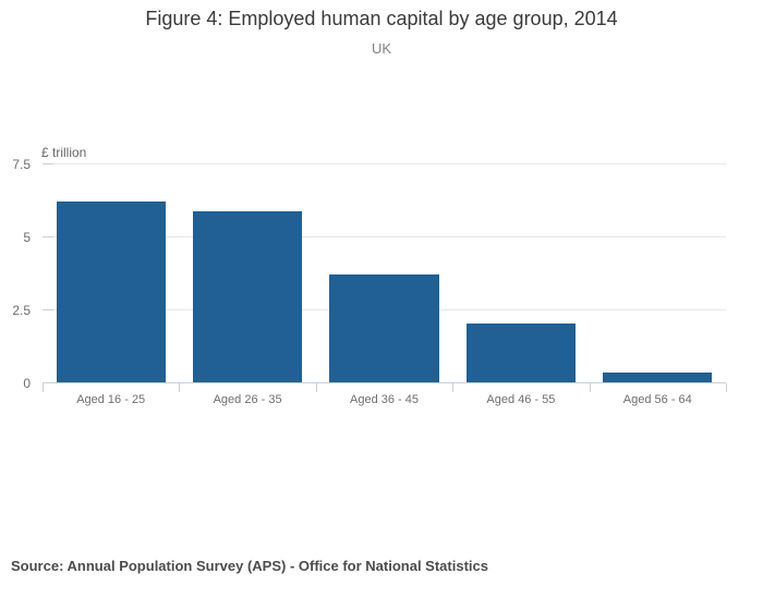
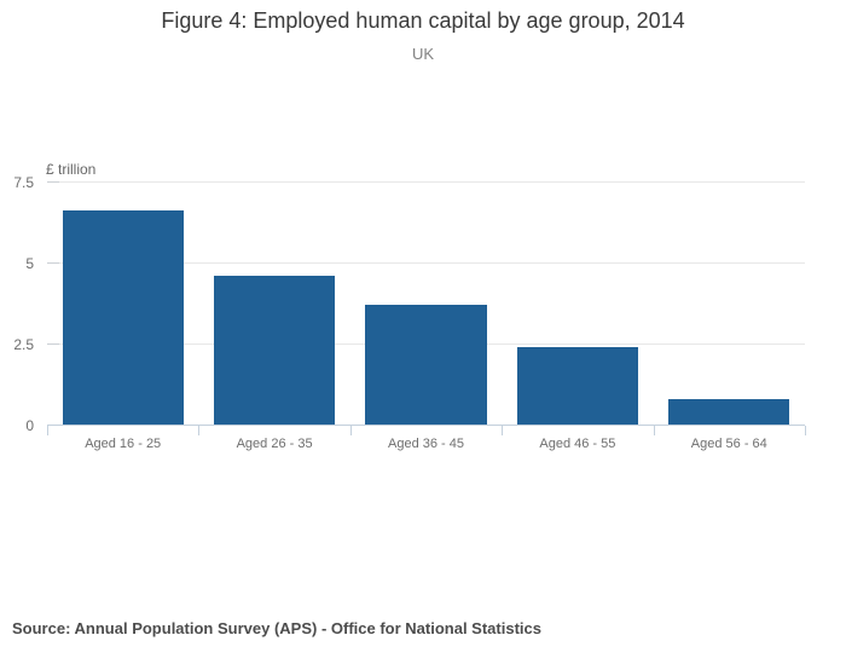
Aged 16 - 25: 6.2 -> 6.6
Aged 26 - 35: 5.8 -> 4.6
Aged 46 - 55: 2.0 -> 2.4
Aged 56 - 64: 0.3 -> 0.8
